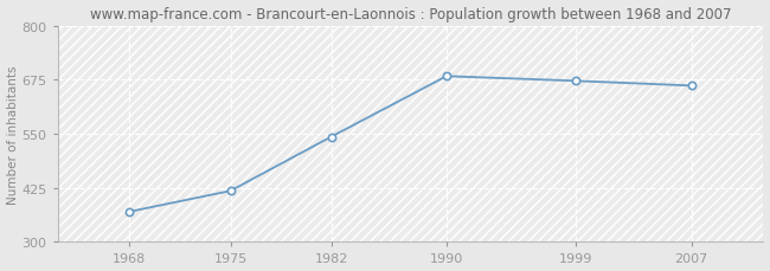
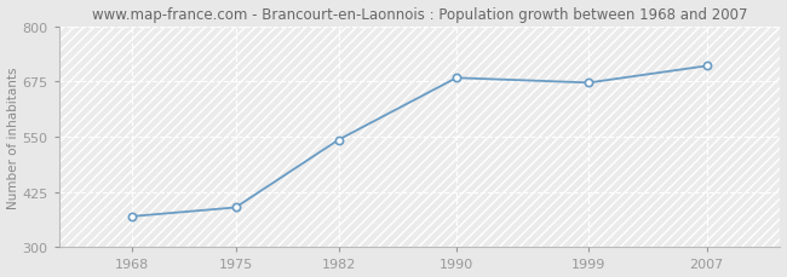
1975: 418 -> 390
2007: 661 -> 710
